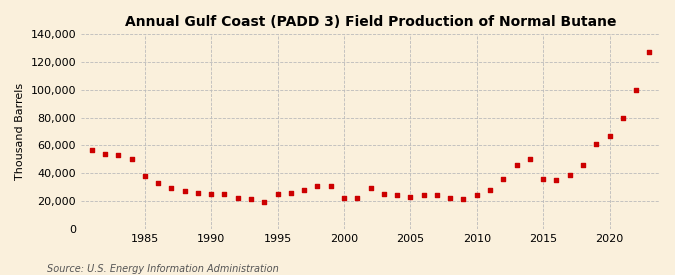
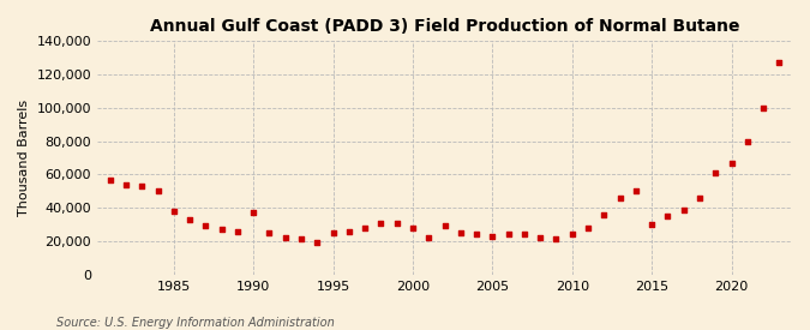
1990: 25,000 -> 37,000
2000: 22,000 -> 28,000
2015: 36,000 -> 30,000
